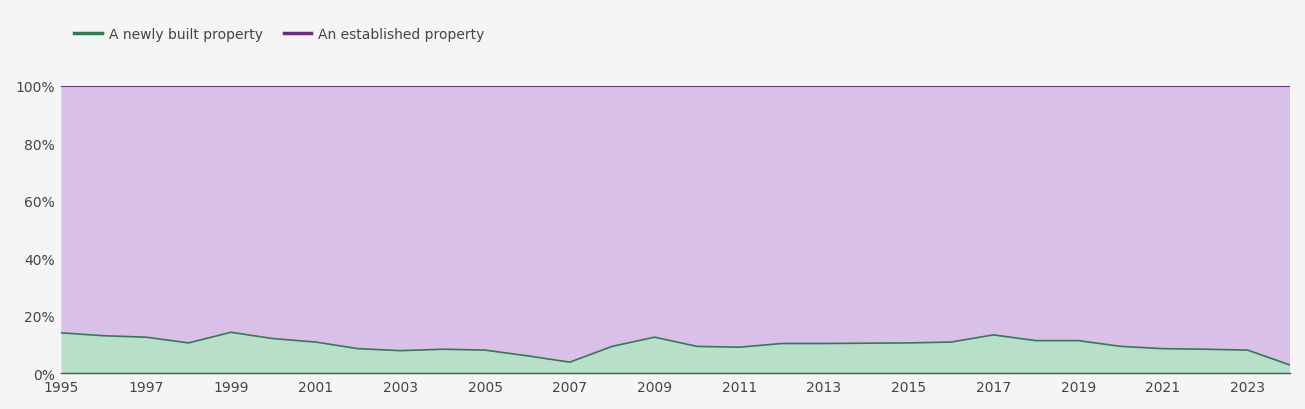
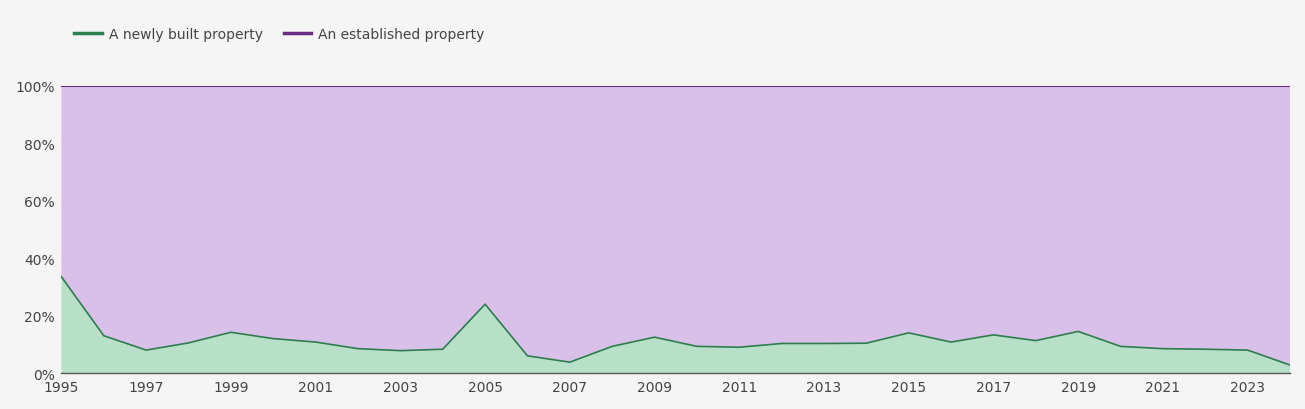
A newly built property/1995: 14.0% -> 33.5%
A newly built property/1997: 12.5% -> 8.0%
A newly built property/2005: 8.0% -> 24.0%
A newly built property/2015: 10.5% -> 14.0%
A newly built property/2019: 11.3% -> 14.5%
